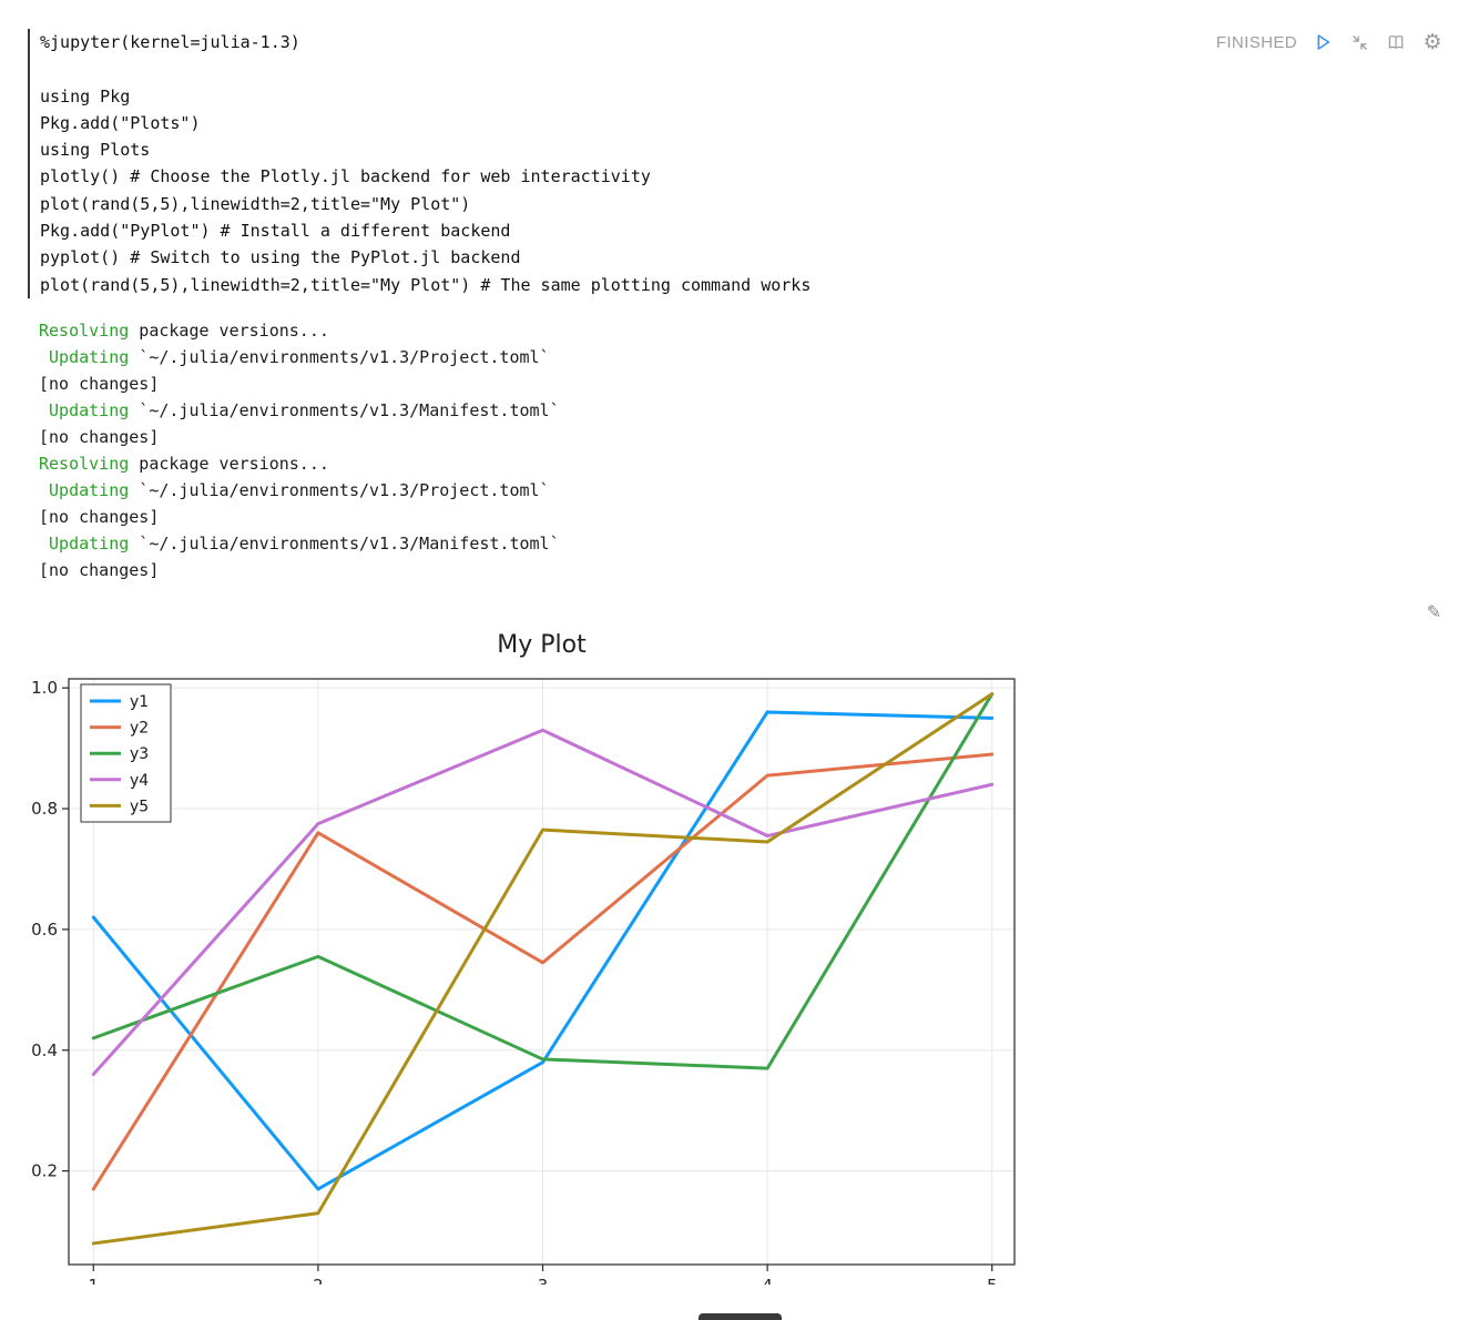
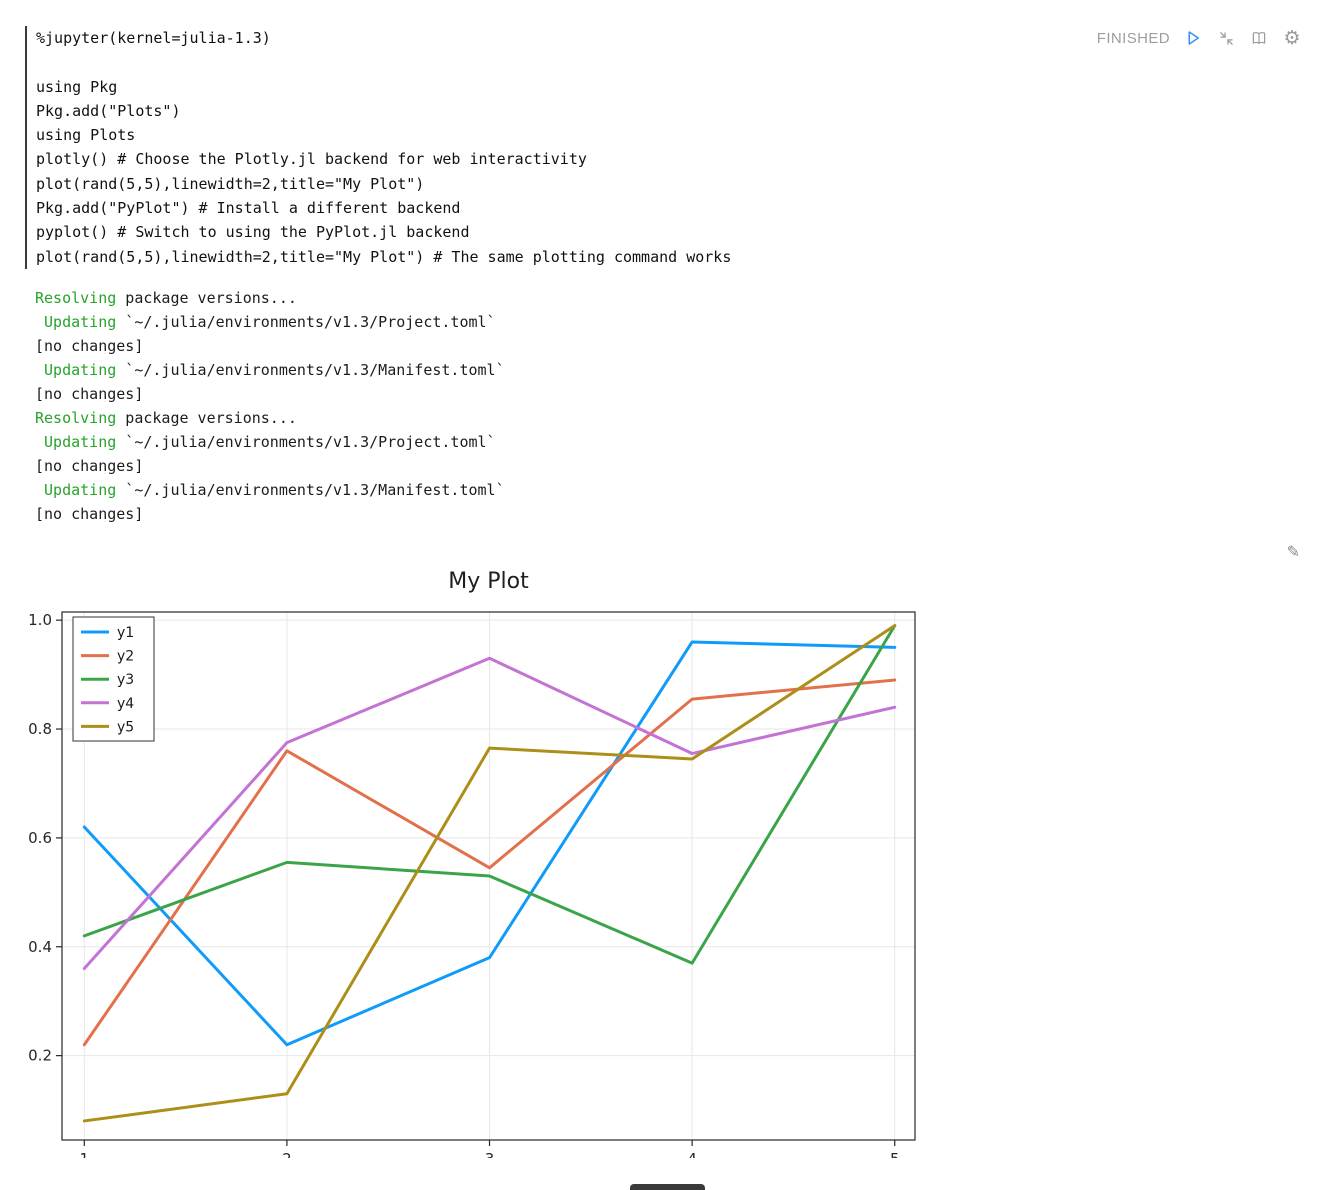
y2/1: 0.17 -> 0.22
y1/2: 0.17 -> 0.22
y3/3: 0.39 -> 0.53
